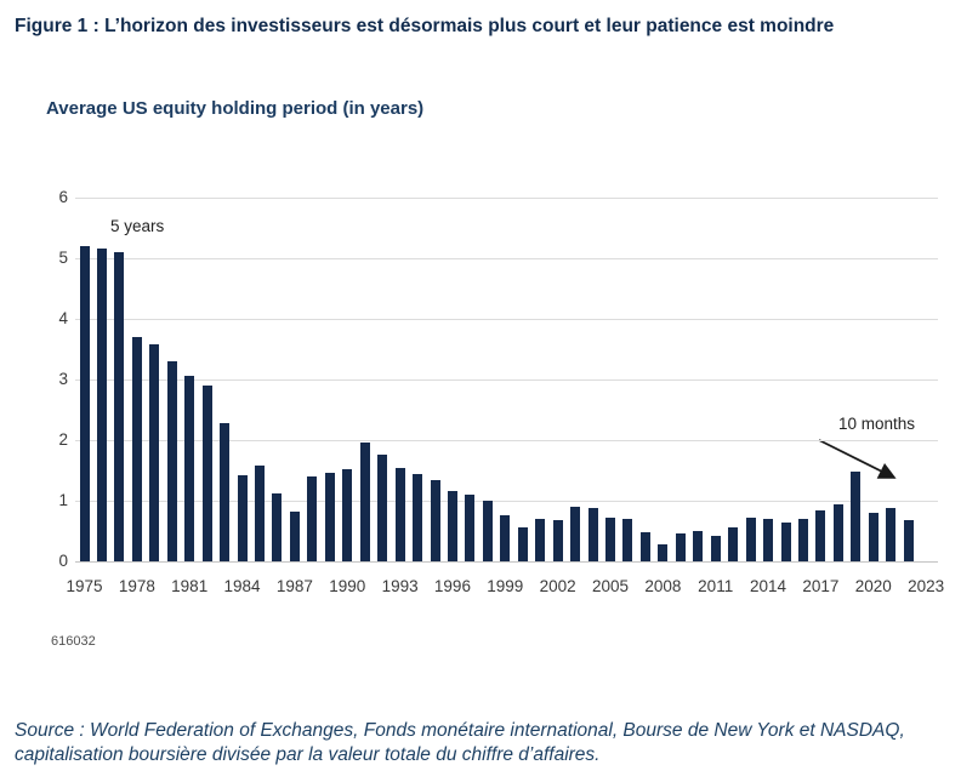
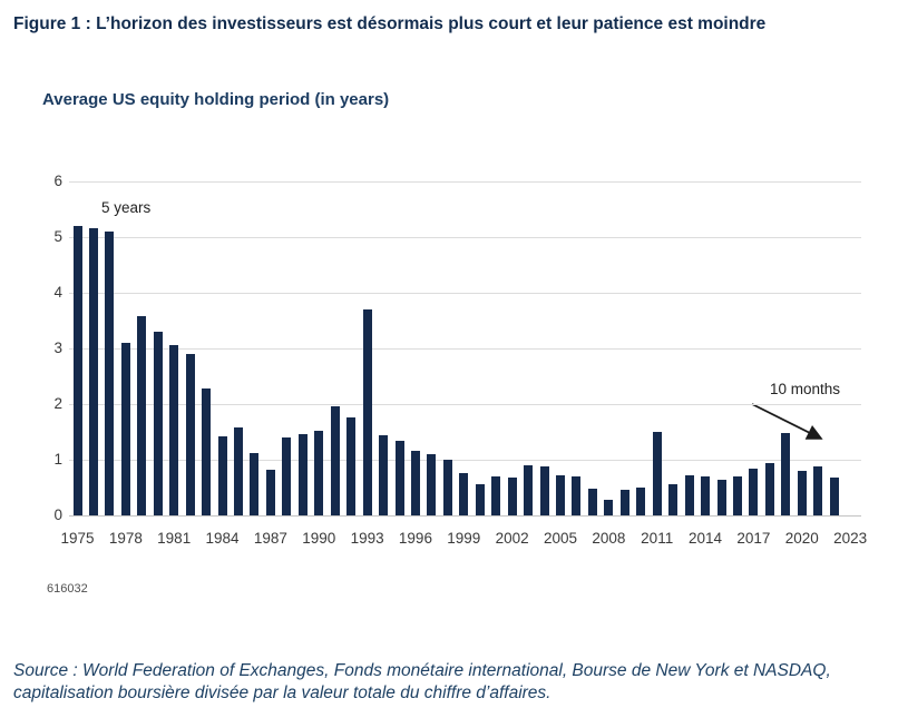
1978: 3.7 -> 3.1
1993: 1.6 -> 3.7
2011: 0.4 -> 1.5
